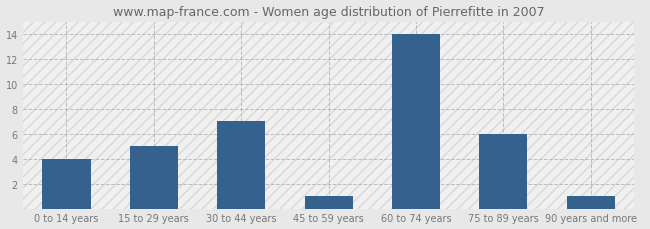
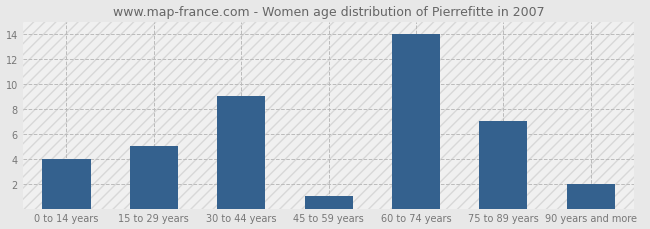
30 to 44 years: 7 -> 9
75 to 89 years: 6 -> 7
90 years and more: 1 -> 2
